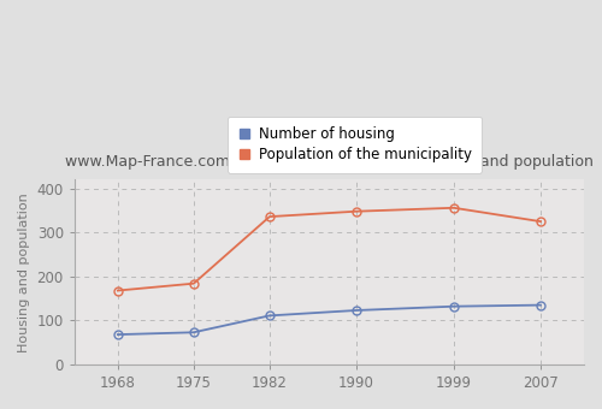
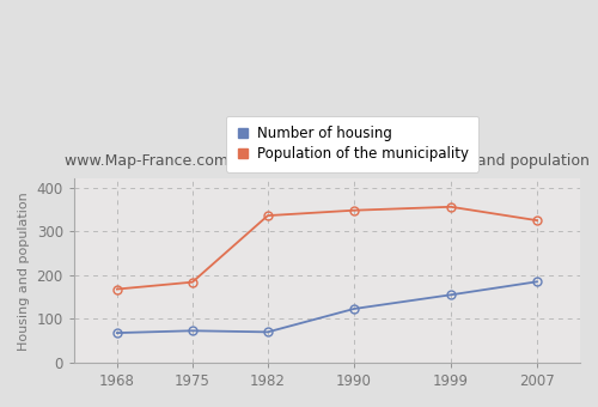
Number of housing/1982: 111 -> 70
Number of housing/1999: 132 -> 155
Number of housing/2007: 135 -> 185
